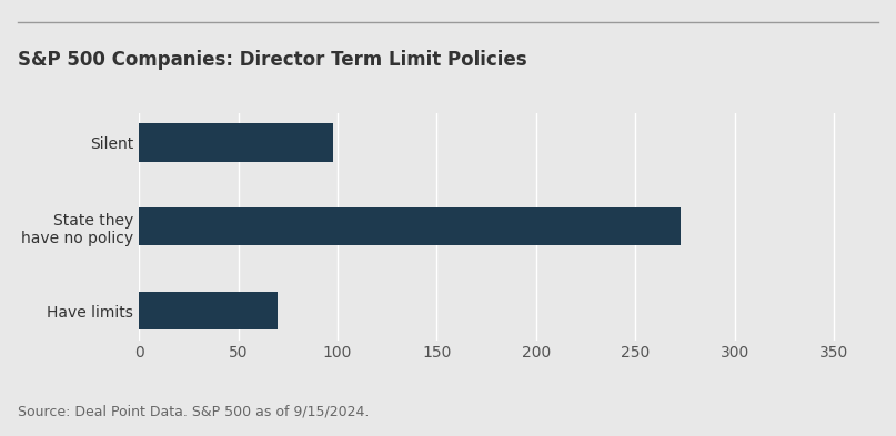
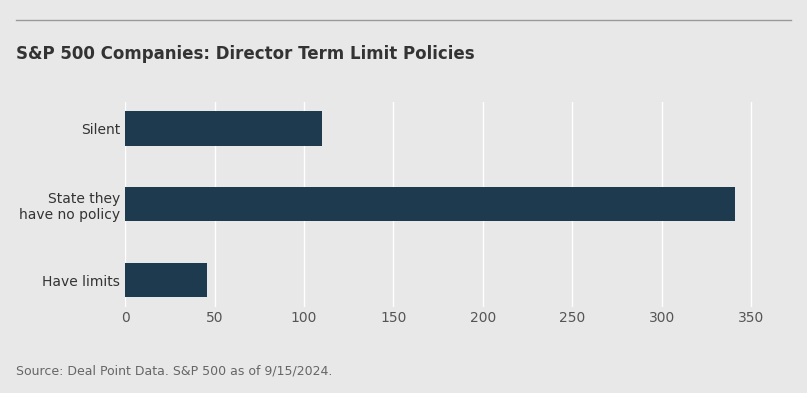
Silent: 98 -> 110
State they have no policy: 273 -> 341
Have limits: 70 -> 46
